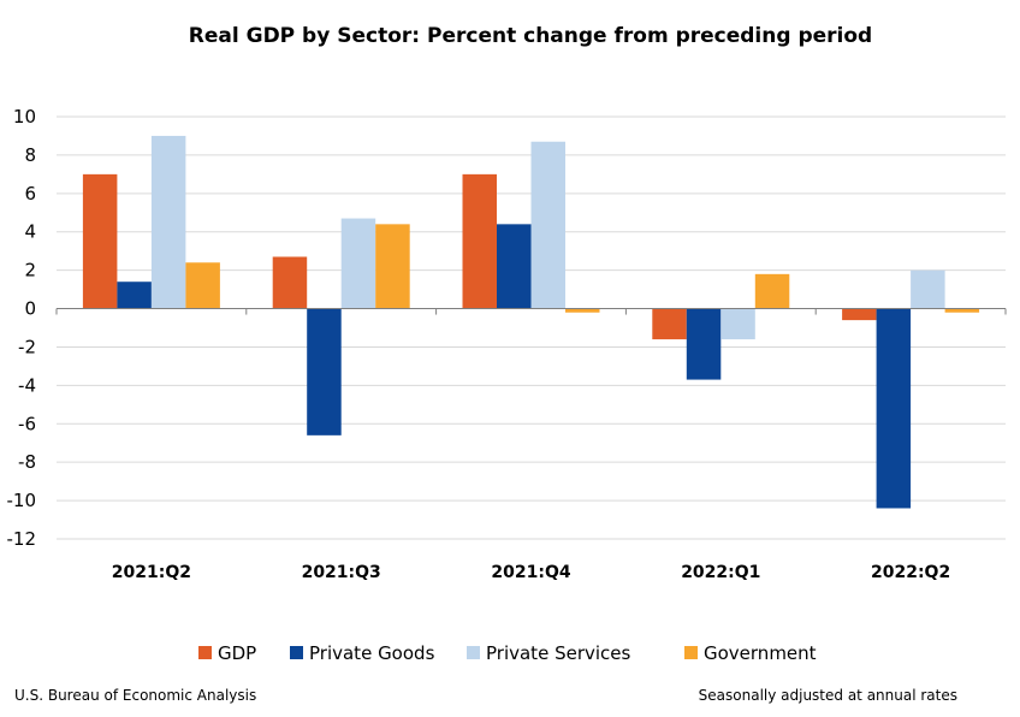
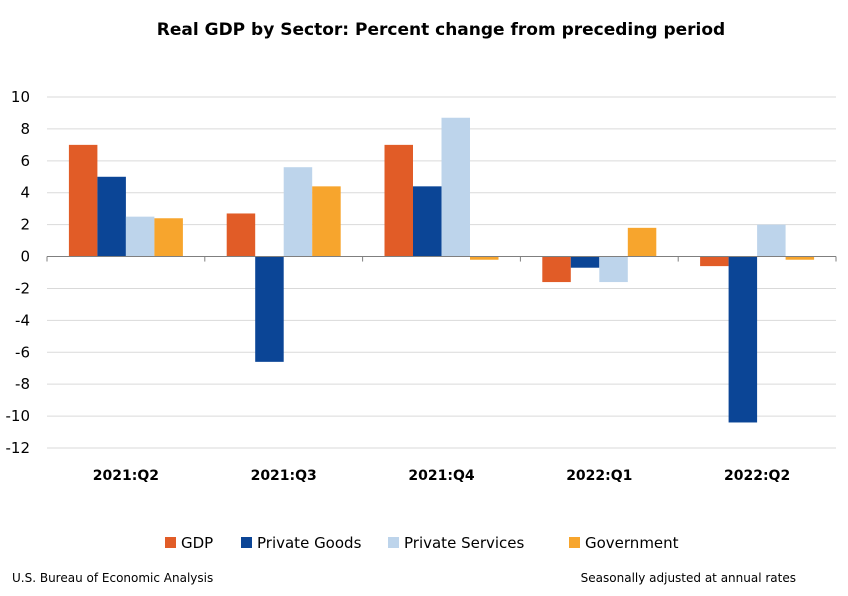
Private Goods/2021:Q2: 1.4 -> 5.0
Private Services/2021:Q2: 9.0 -> 2.5
Private Services/2021:Q3: 4.7 -> 5.6
Private Goods/2022:Q1: -3.7 -> -0.7
